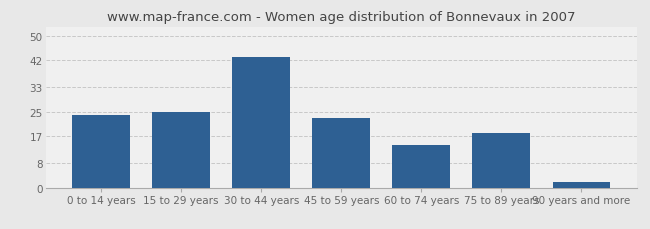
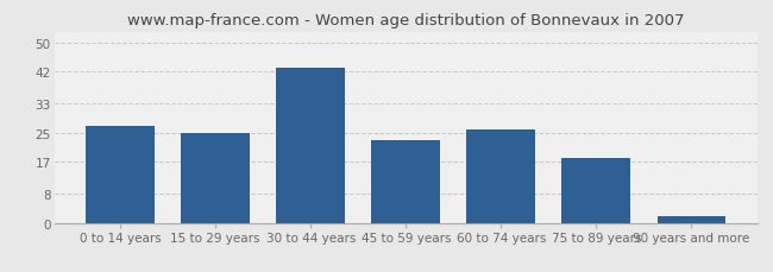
0 to 14 years: 24 -> 27
60 to 74 years: 14 -> 26
